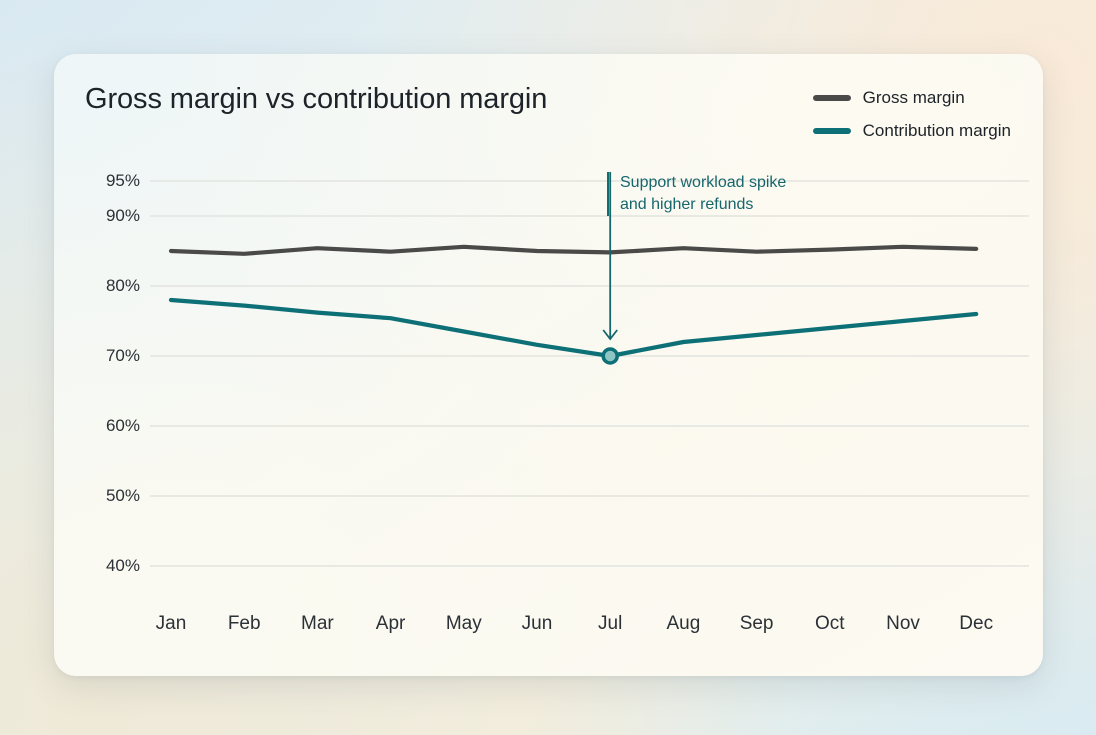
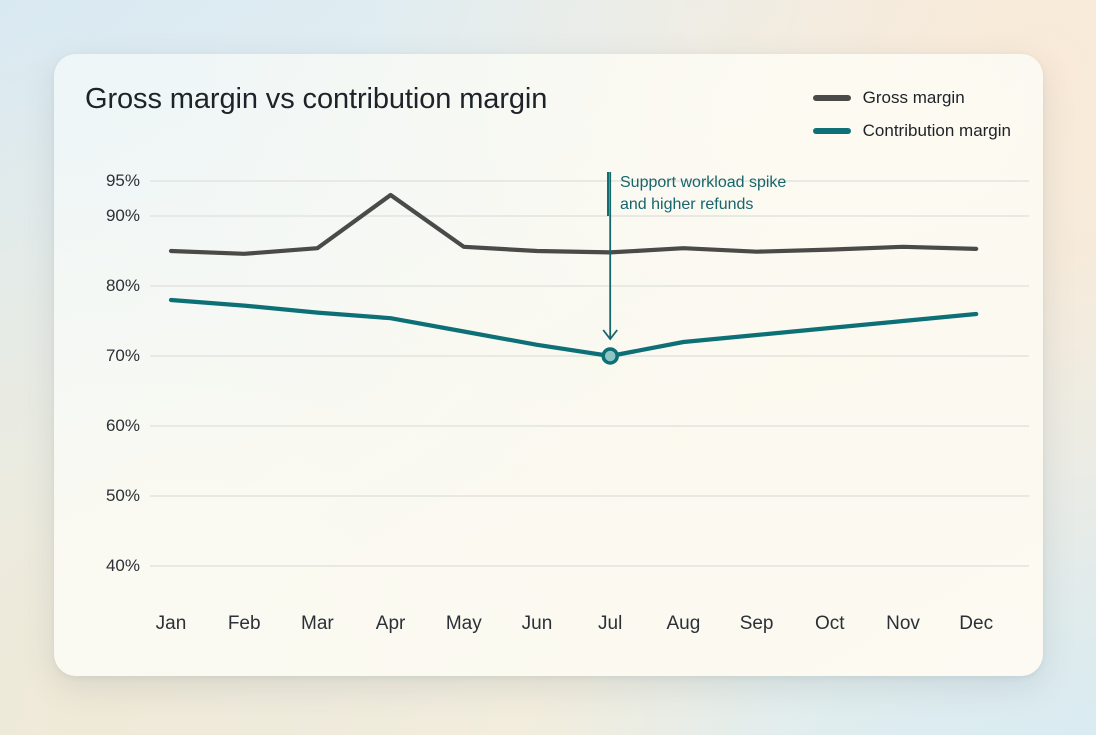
Gross margin/Apr: 85% -> 93%
